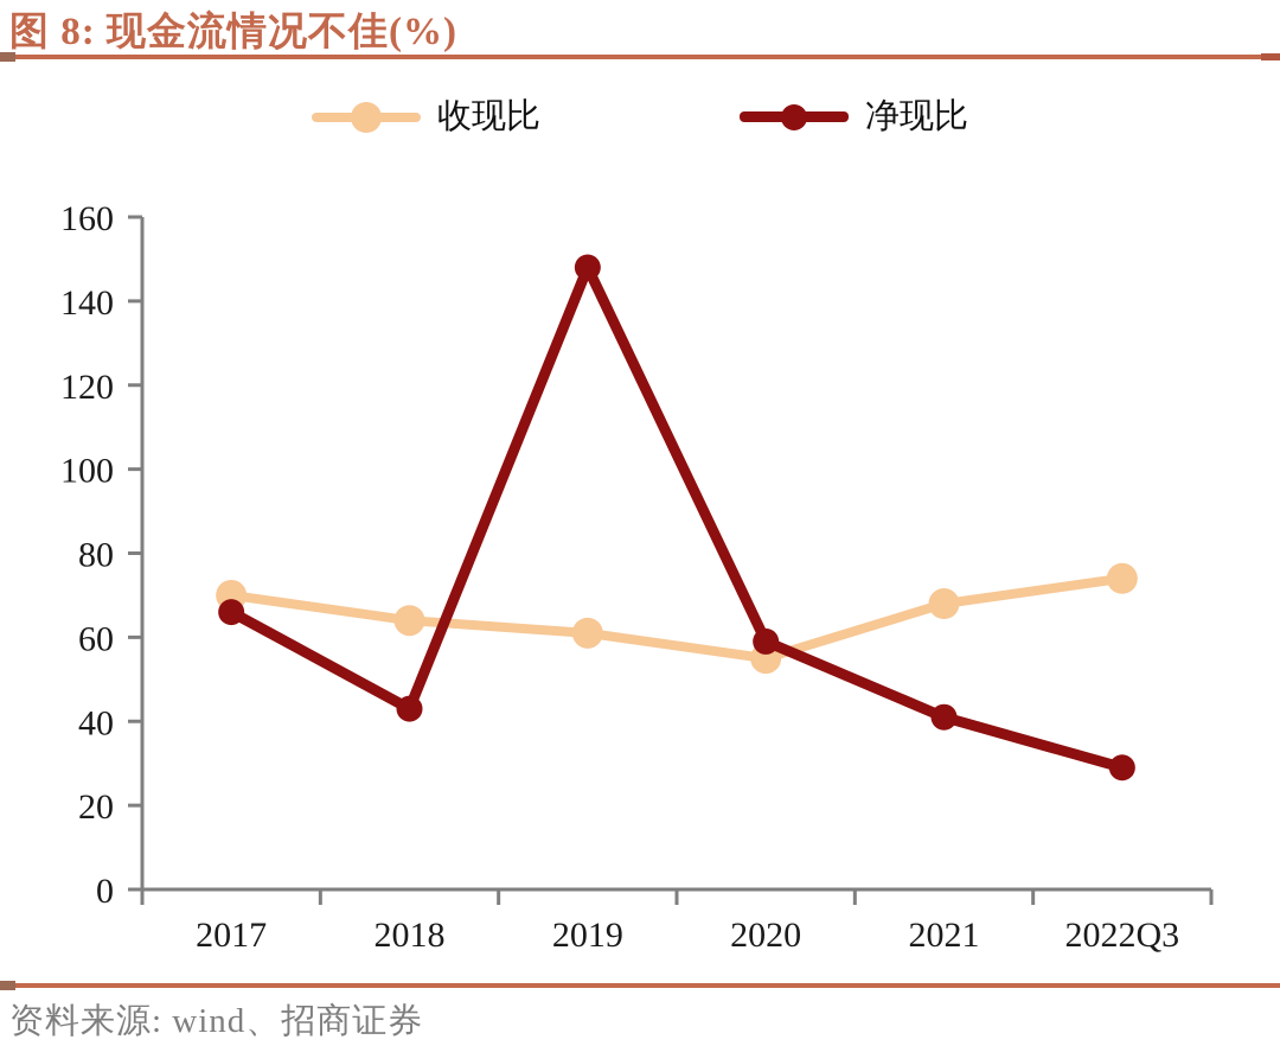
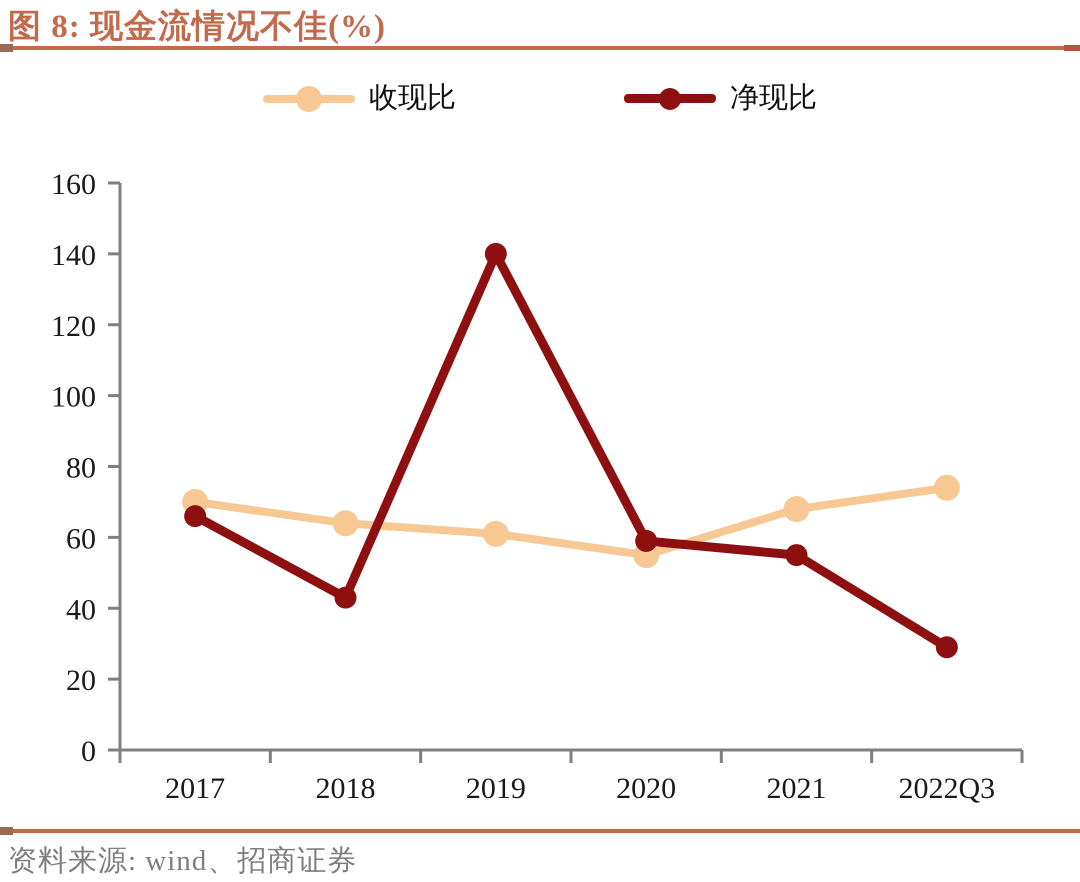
净现比/2019: 148 -> 140
净现比/2021: 41 -> 55
